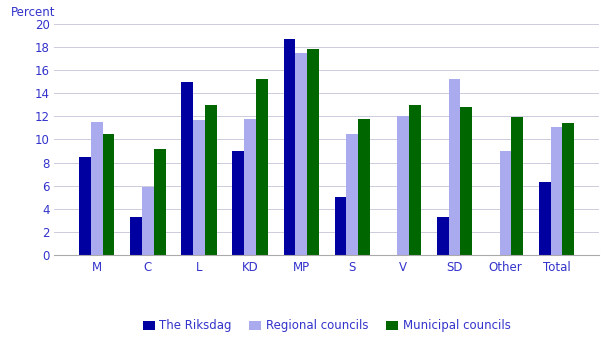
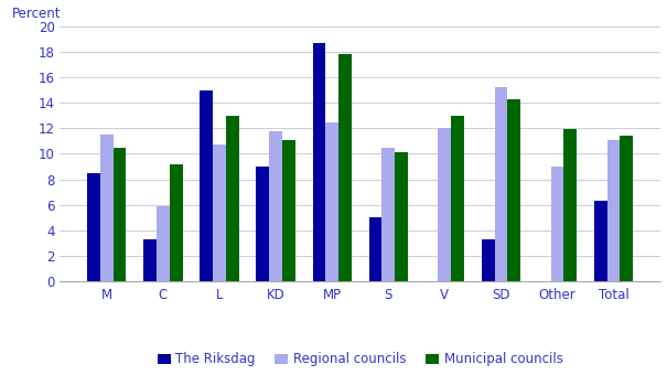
Regional councils/L: 11.7 -> 10.7
Municipal councils/KD: 15.2 -> 11.1
Regional councils/MP: 17.5 -> 12.5
Municipal councils/S: 11.8 -> 10.1
Municipal councils/SD: 12.8 -> 14.3
